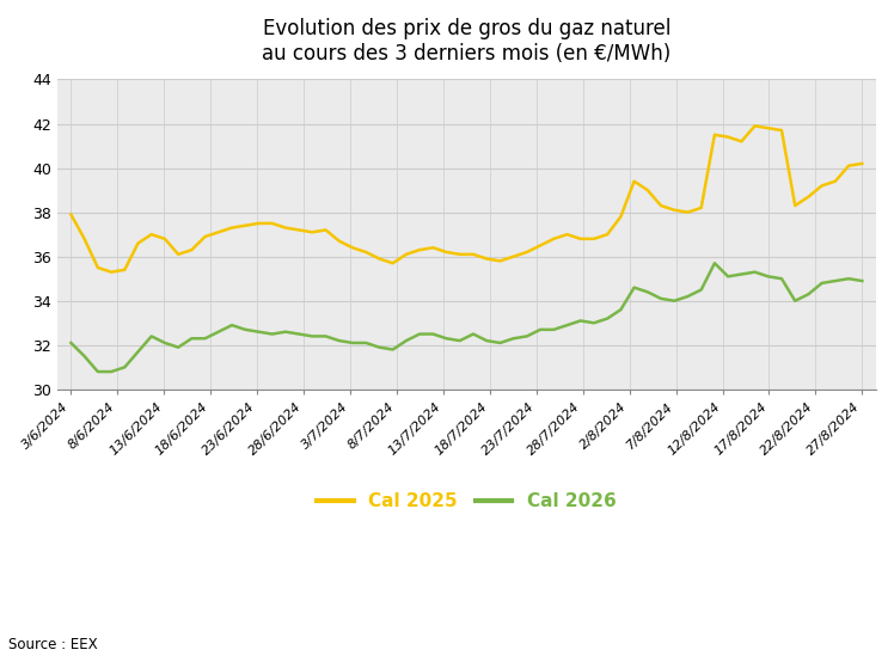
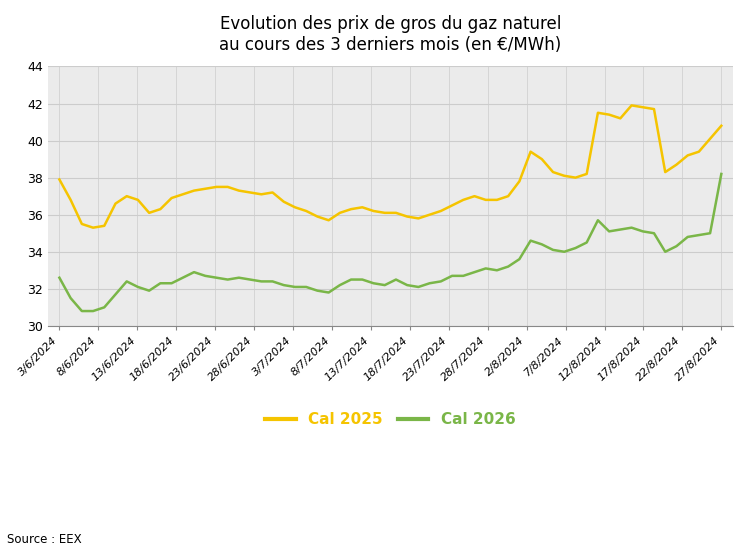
Cal 2026/3/6/2024: 32.1 -> 32.6
Cal 2025/27/8/2024: 40.2 -> 40.8
Cal 2026/27/8/2024: 34.9 -> 38.2
